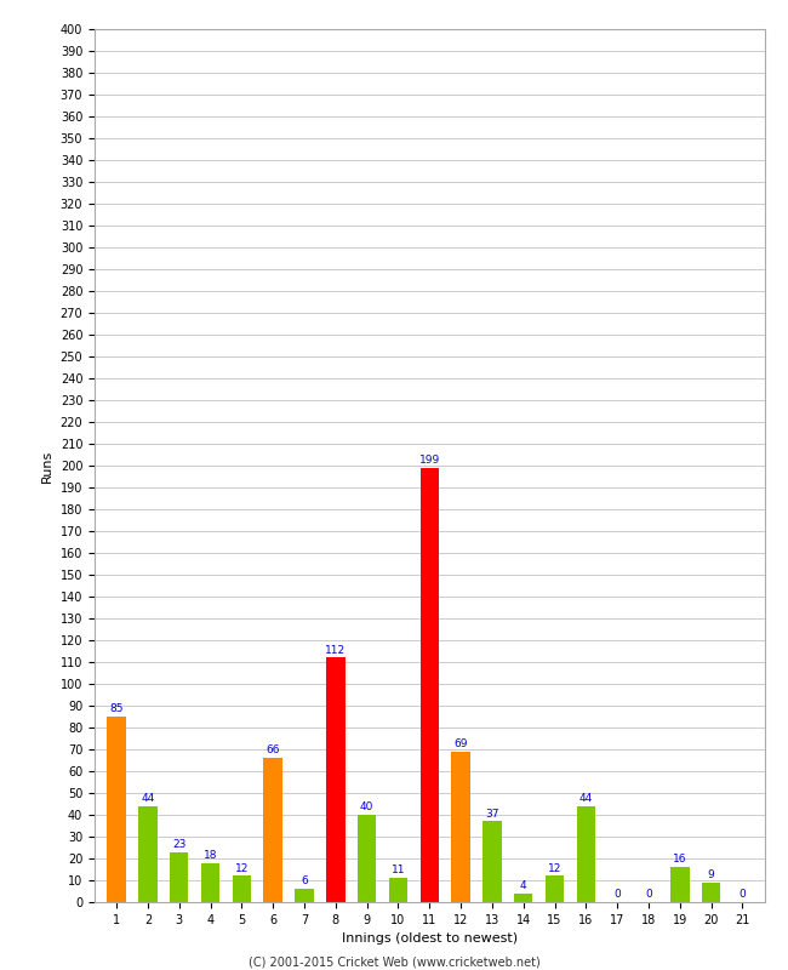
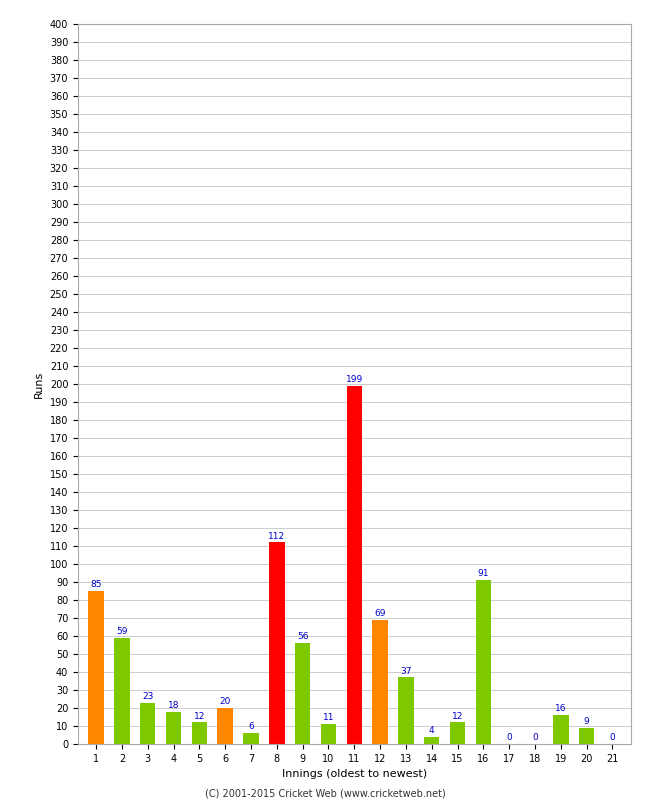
2: 44 -> 59
6: 66 -> 20
9: 40 -> 56
16: 44 -> 91
